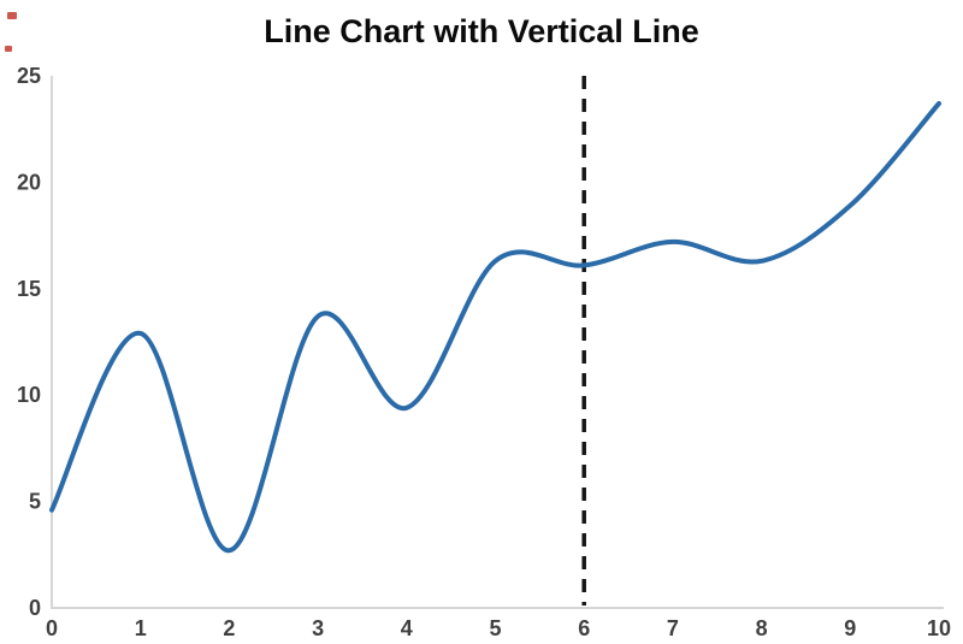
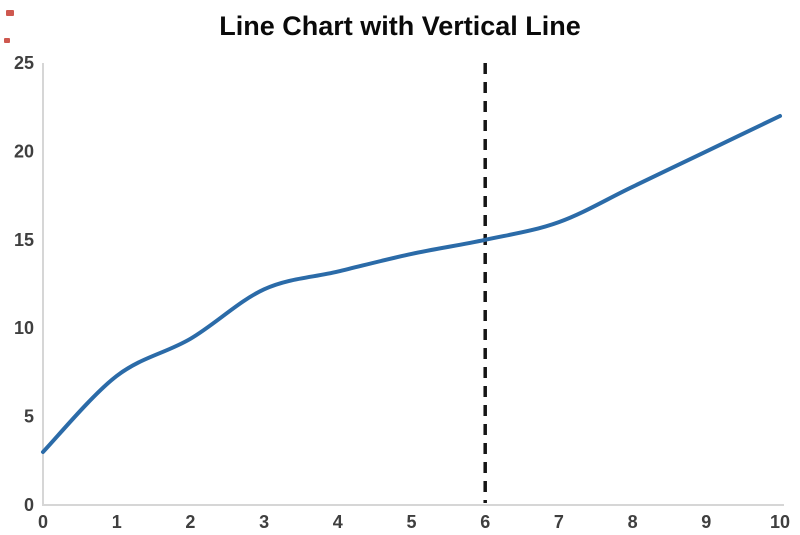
0: 4.6 -> 3.0
1: 12.9 -> 7.3
2: 2.7 -> 9.4
3: 13.7 -> 12.2
4: 9.4 -> 13.2
5: 16.3 -> 14.2
6: 16.1 -> 15.0
7: 17.2 -> 16.0
8: 16.3 -> 18.0
9: 18.9 -> 20.0
10: 23.7 -> 22.0
